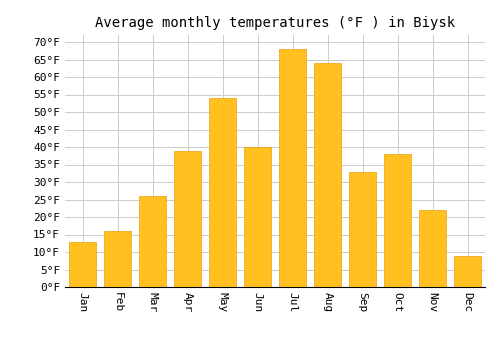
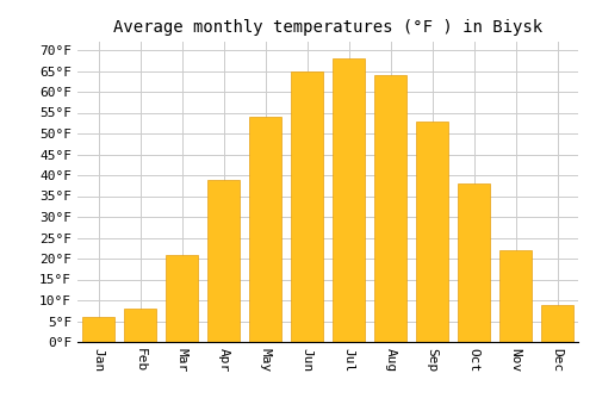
Jan: 13°F -> 6°F
Feb: 16°F -> 8°F
Mar: 26°F -> 21°F
Jun: 40°F -> 65°F
Sep: 33°F -> 53°F
